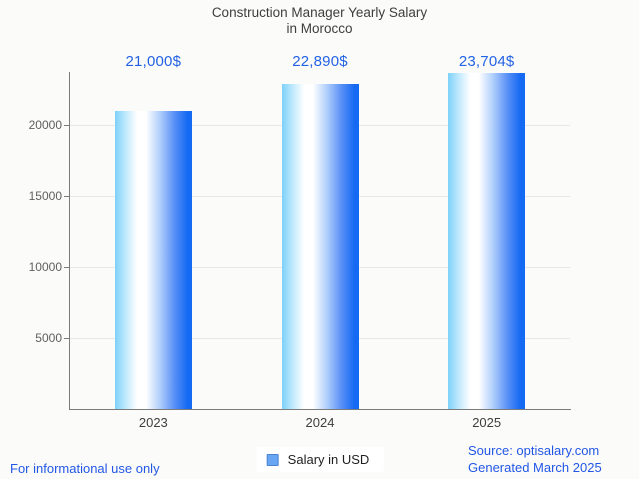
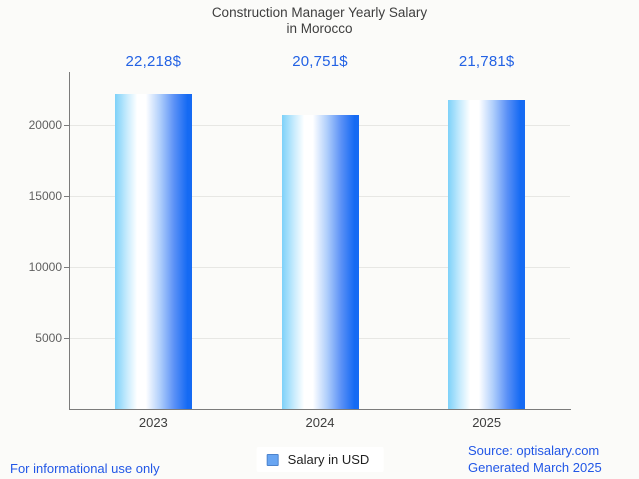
2023: 21,000 -> 22,218
2024: 22,890 -> 20,751
2025: 23,704 -> 21,781
